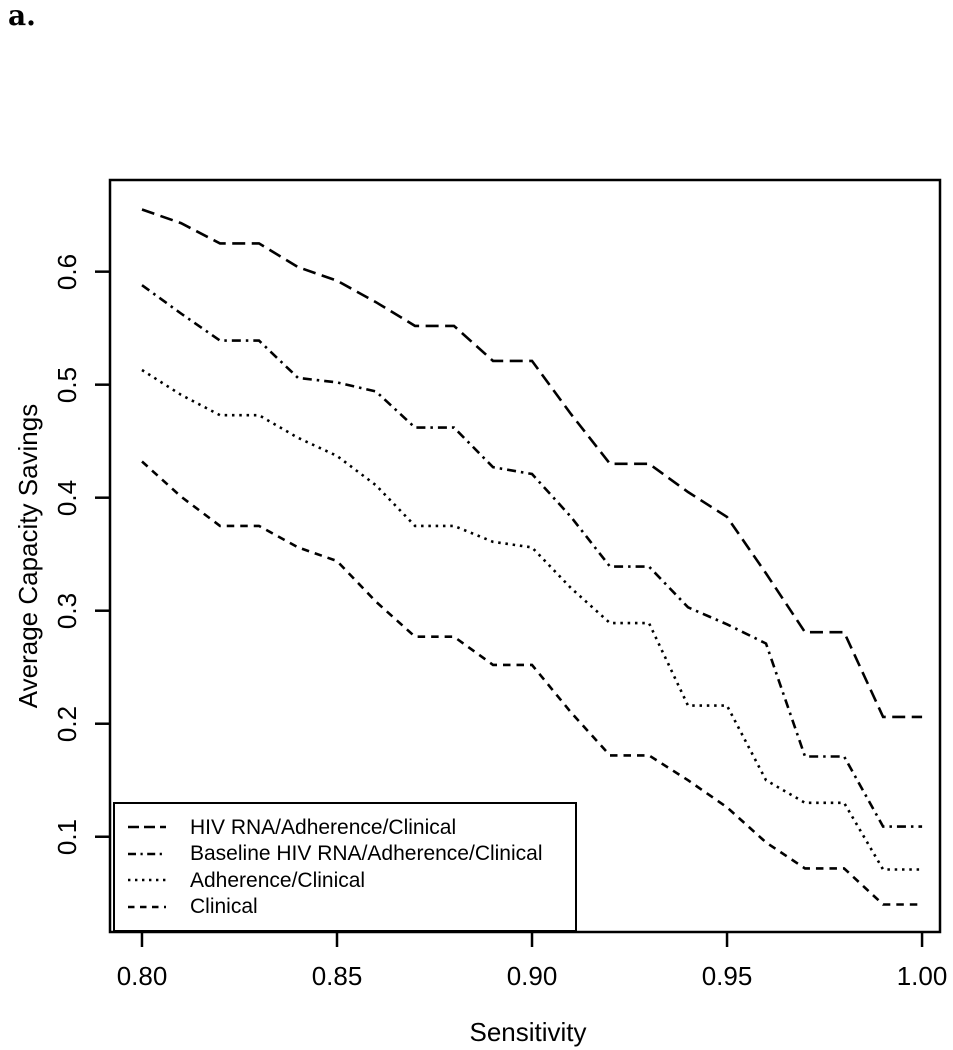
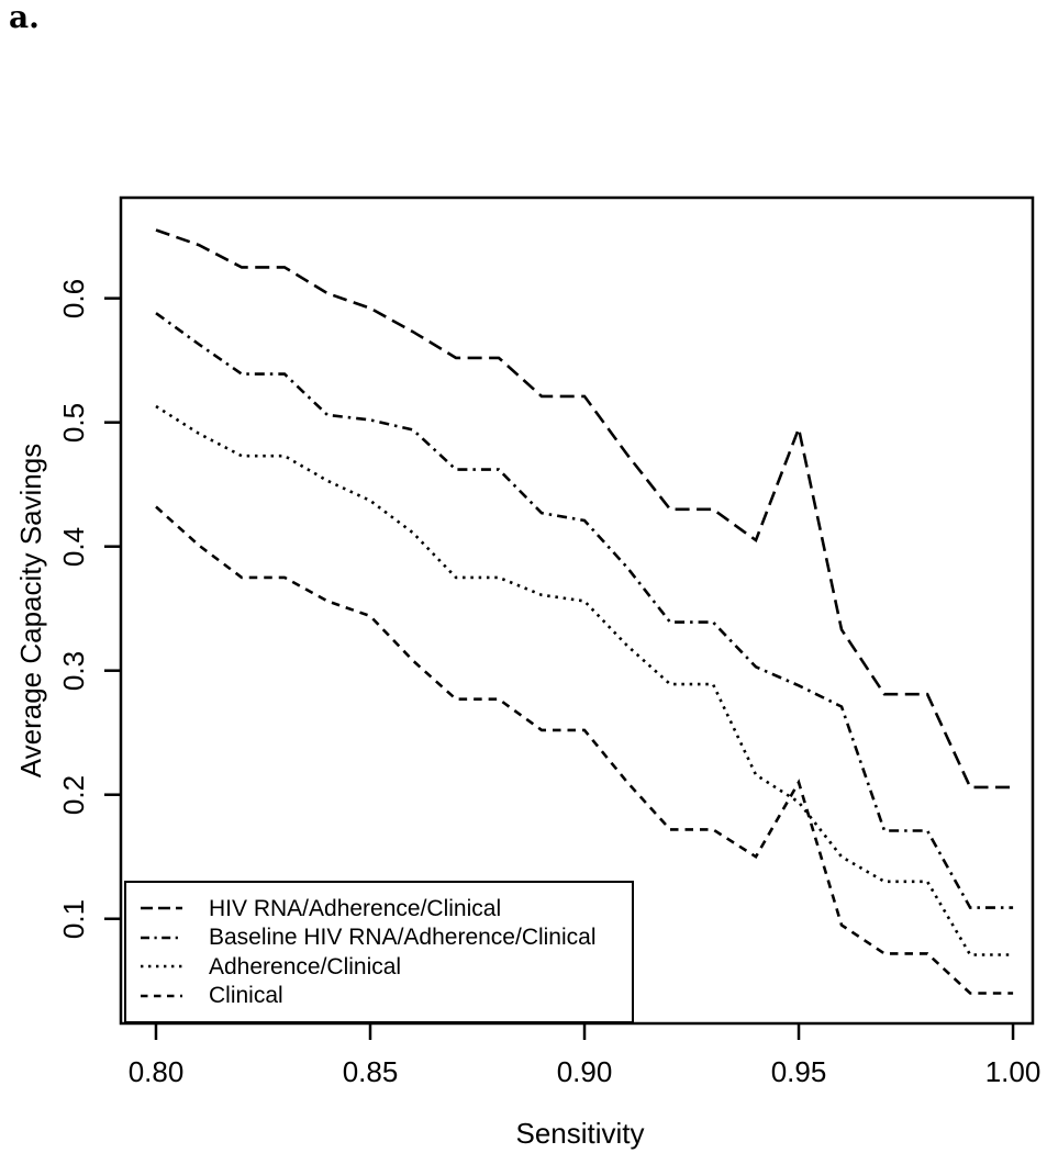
HIV RNA/Adherence/Clinical/0.95: 0.383 -> 0.495
Adherence/Clinical/0.95: 0.216 -> 0.194
Clinical/0.95: 0.126 -> 0.210
